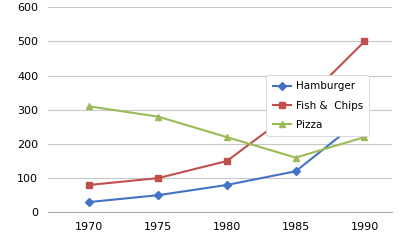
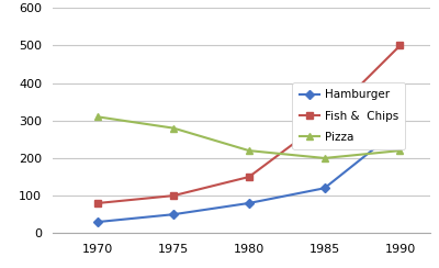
Pizza/1985: 160 -> 200
